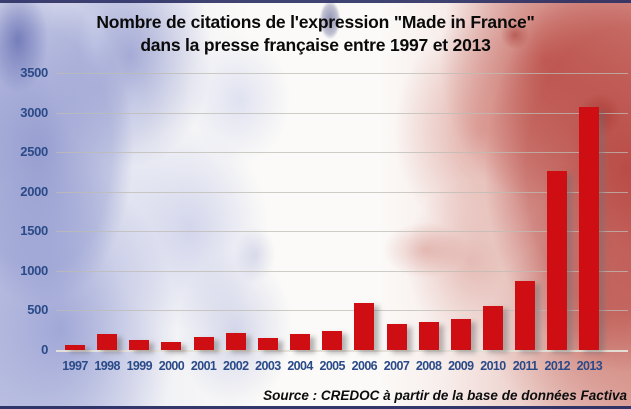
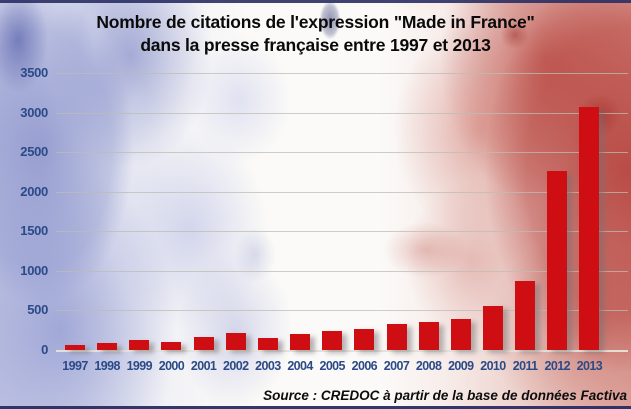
1998: 200 -> 100
2006: 600 -> 300
